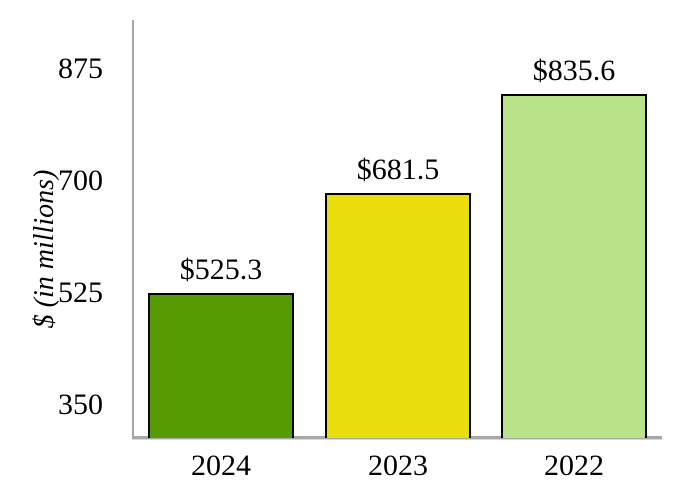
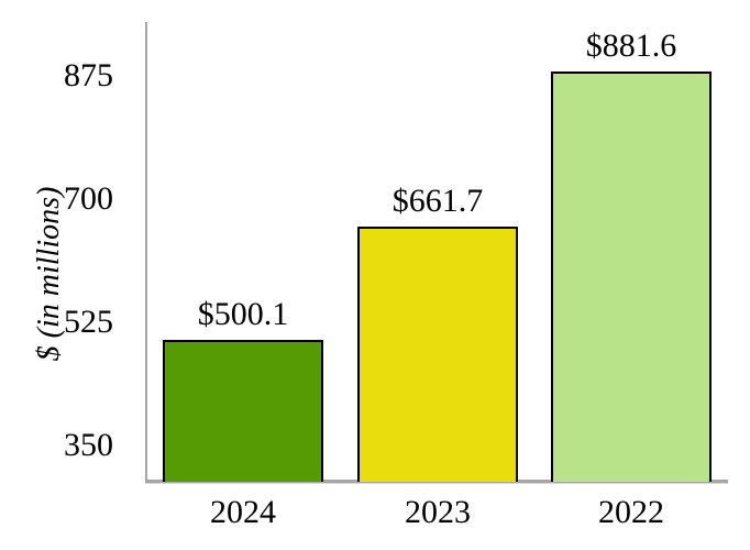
2024: $525.3 -> $500.1
2023: $681.5 -> $661.7
2022: $835.6 -> $881.6
